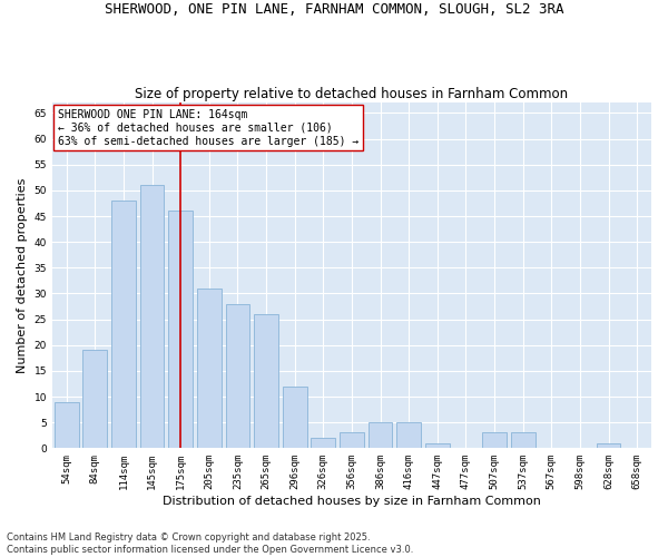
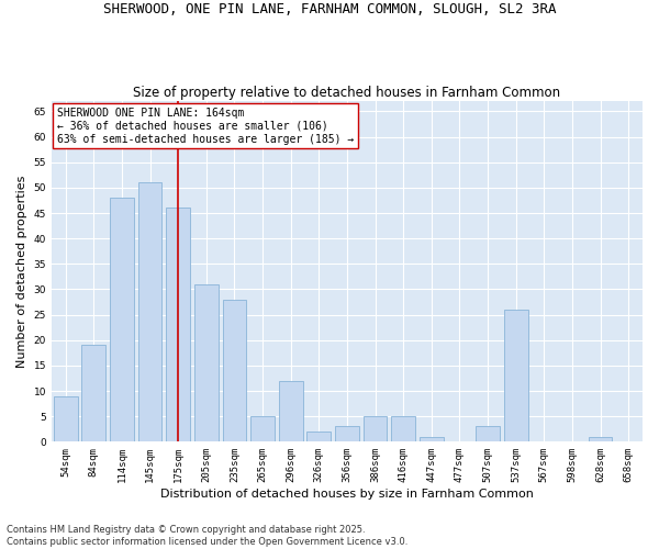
265sqm: 26 -> 5
537sqm: 3 -> 26
